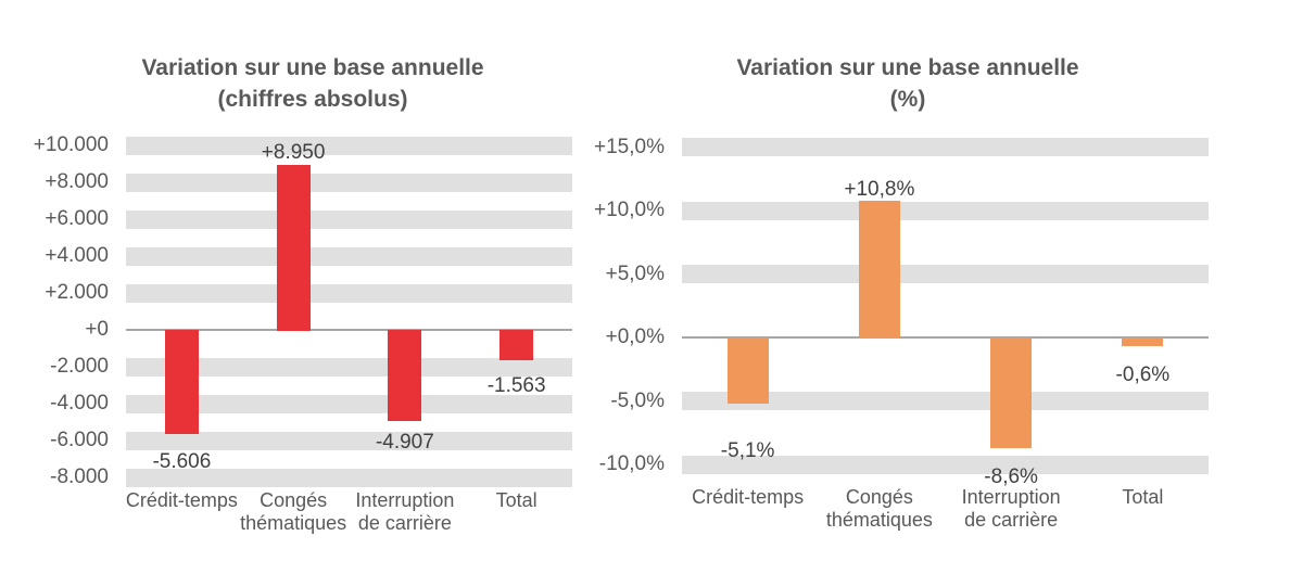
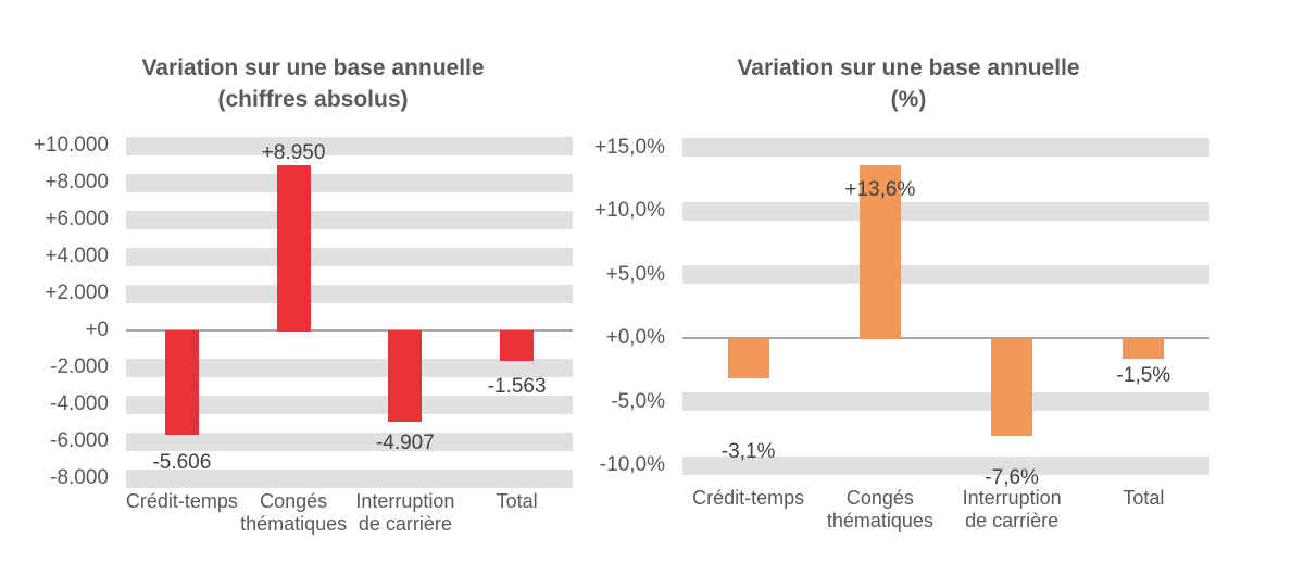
Variation sur une base annuelle (%)/Crédit-temps: -5,1% -> -3,1%
Variation sur une base annuelle (%)/Congés thématiques: +10,8% -> +13,6%
Variation sur une base annuelle (%)/Interruption de carrière: -8,6% -> -7,6%
Variation sur une base annuelle (%)/Total: -0,6% -> -1,5%
